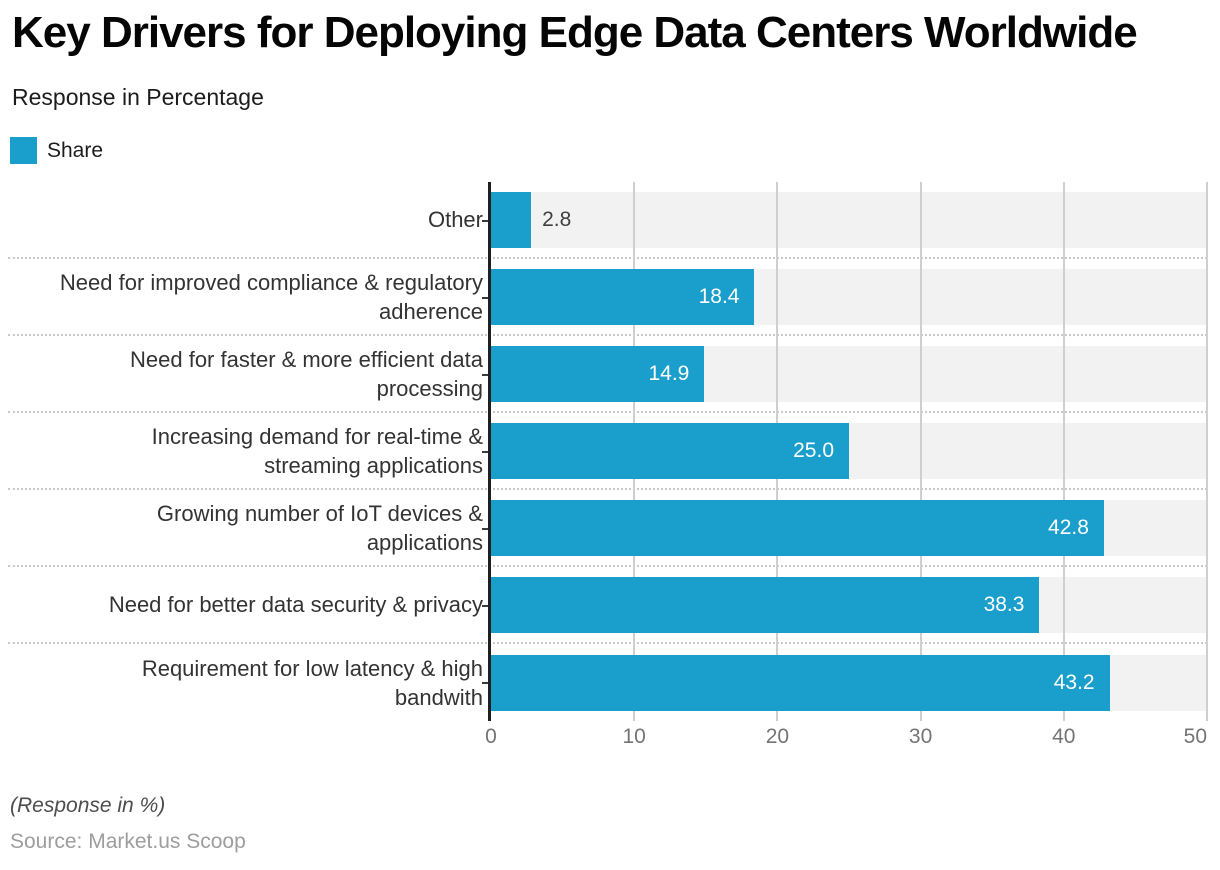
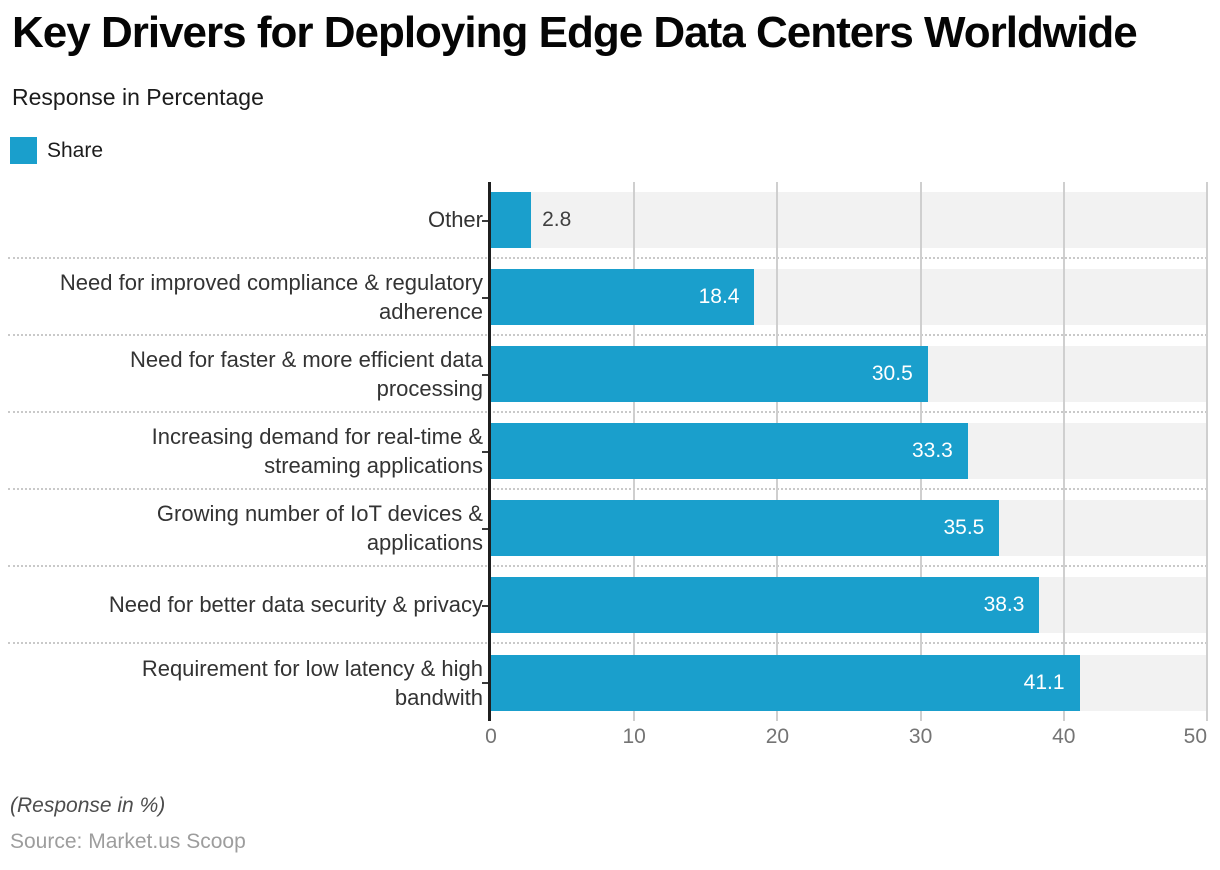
Need for faster & more efficient data processing: 14.9 -> 30.5
Increasing demand for real-time & streaming applications: 25.0 -> 33.3
Growing number of IoT devices & applications: 42.8 -> 35.5
Requirement for low latency & high bandwith: 43.2 -> 41.1
